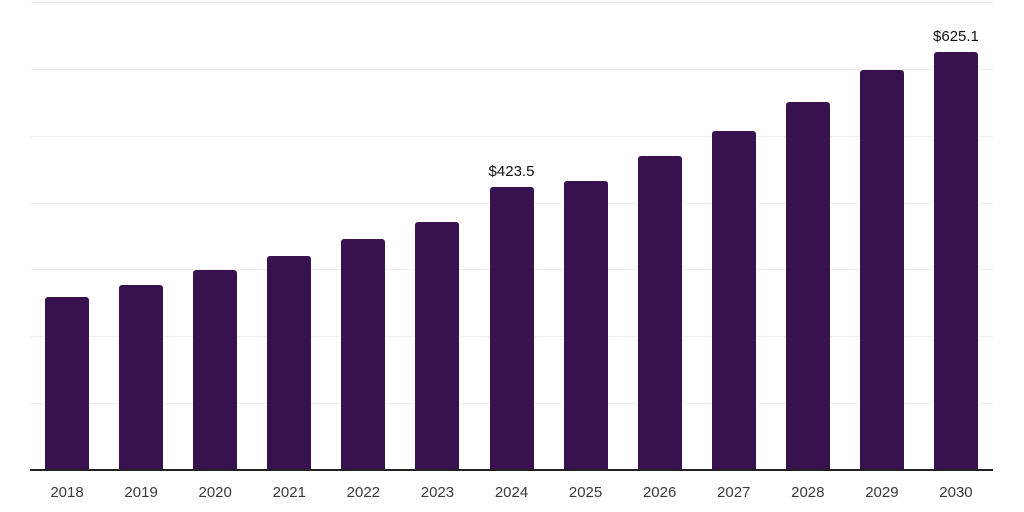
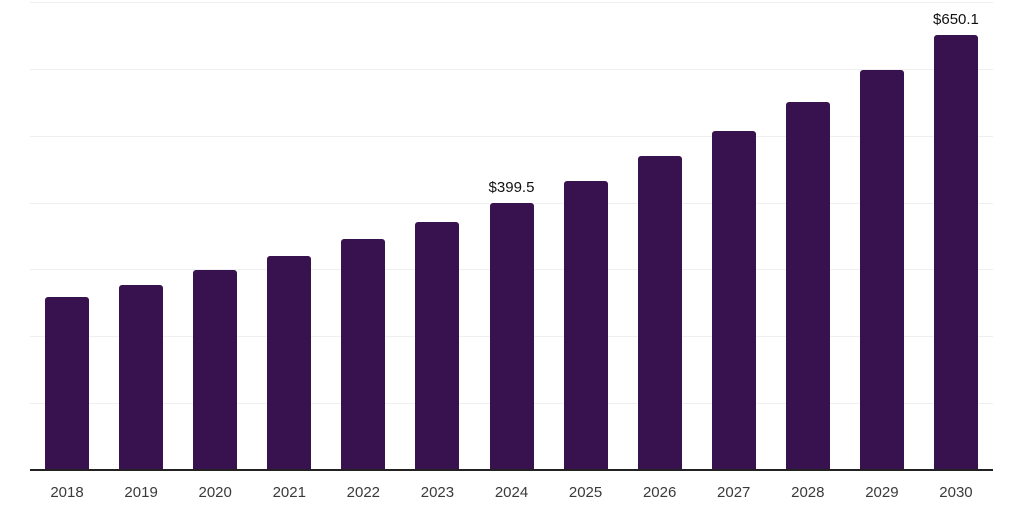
2024: $423.5 -> $399.5
2030: $625.1 -> $650.1
